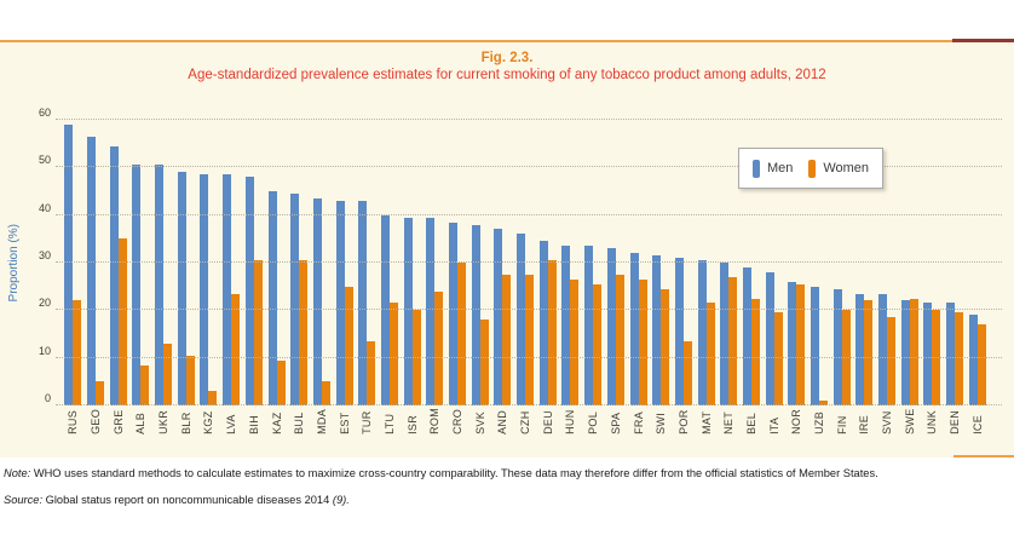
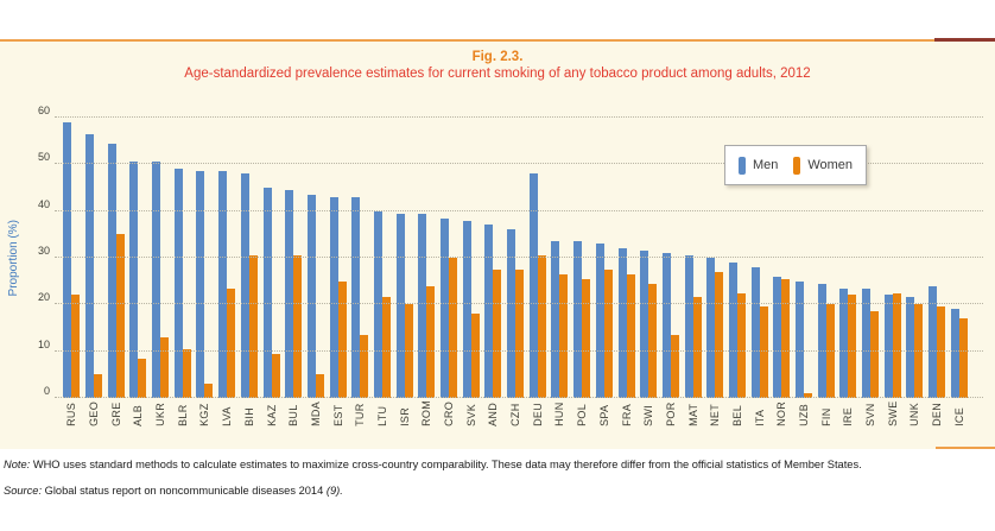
Men/DEU: 34 -> 48
Men/DEN: 22 -> 24
